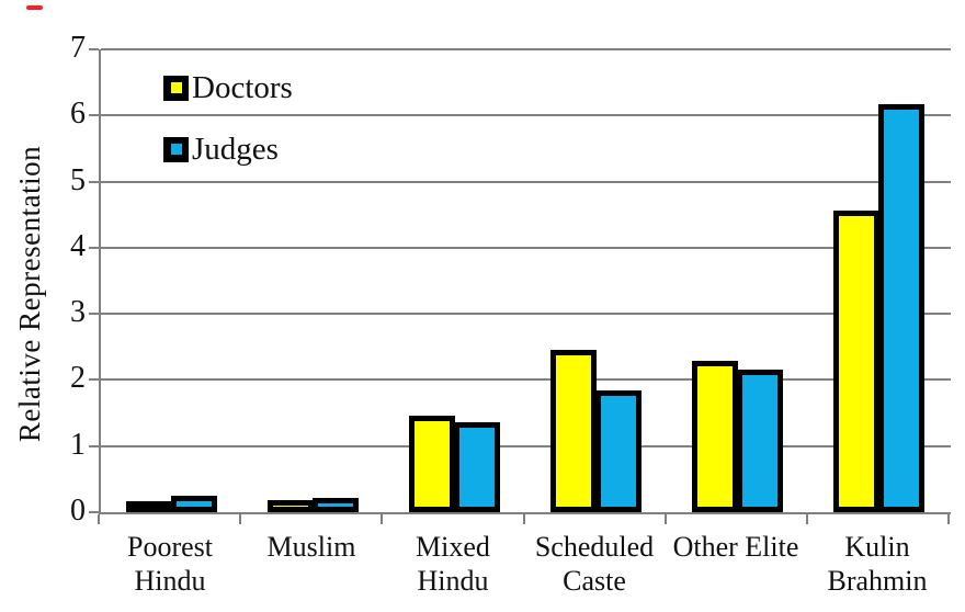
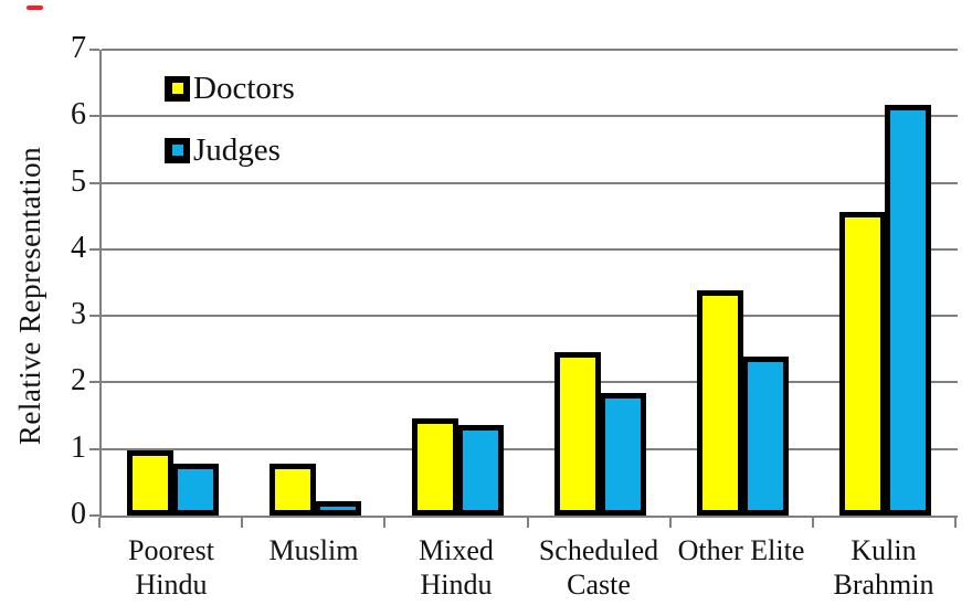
Doctors/Poorest Hindu: 0.1 -> 0.9
Judges/Poorest Hindu: 0.2 -> 0.7
Doctors/Muslim: 0.1 -> 0.7
Doctors/Other Elite: 2.2 -> 3.3
Judges/Other Elite: 2.1 -> 2.3
